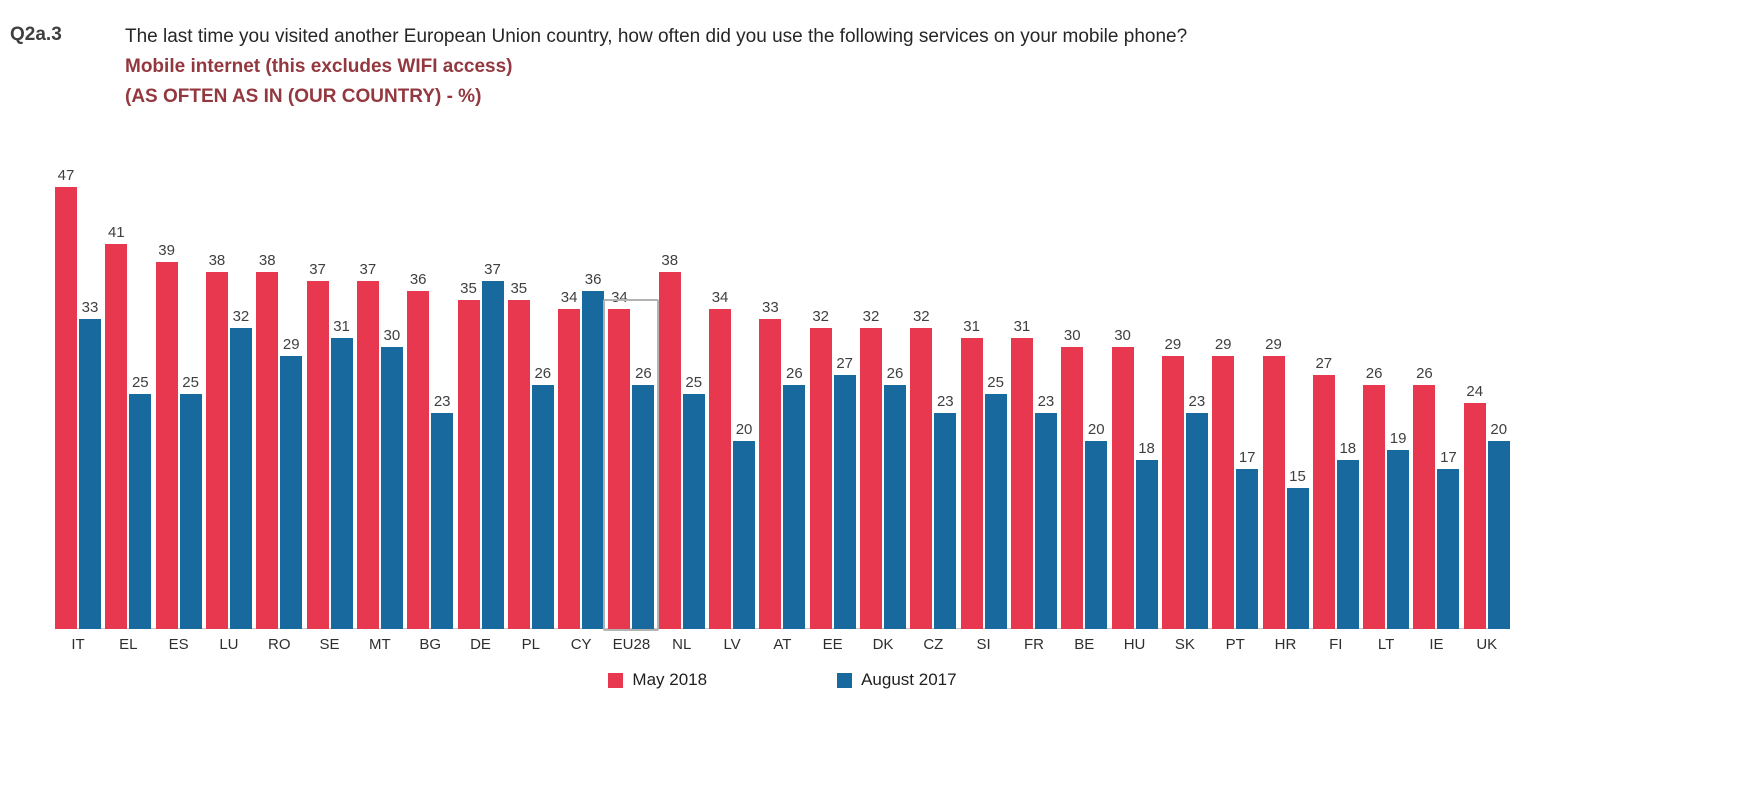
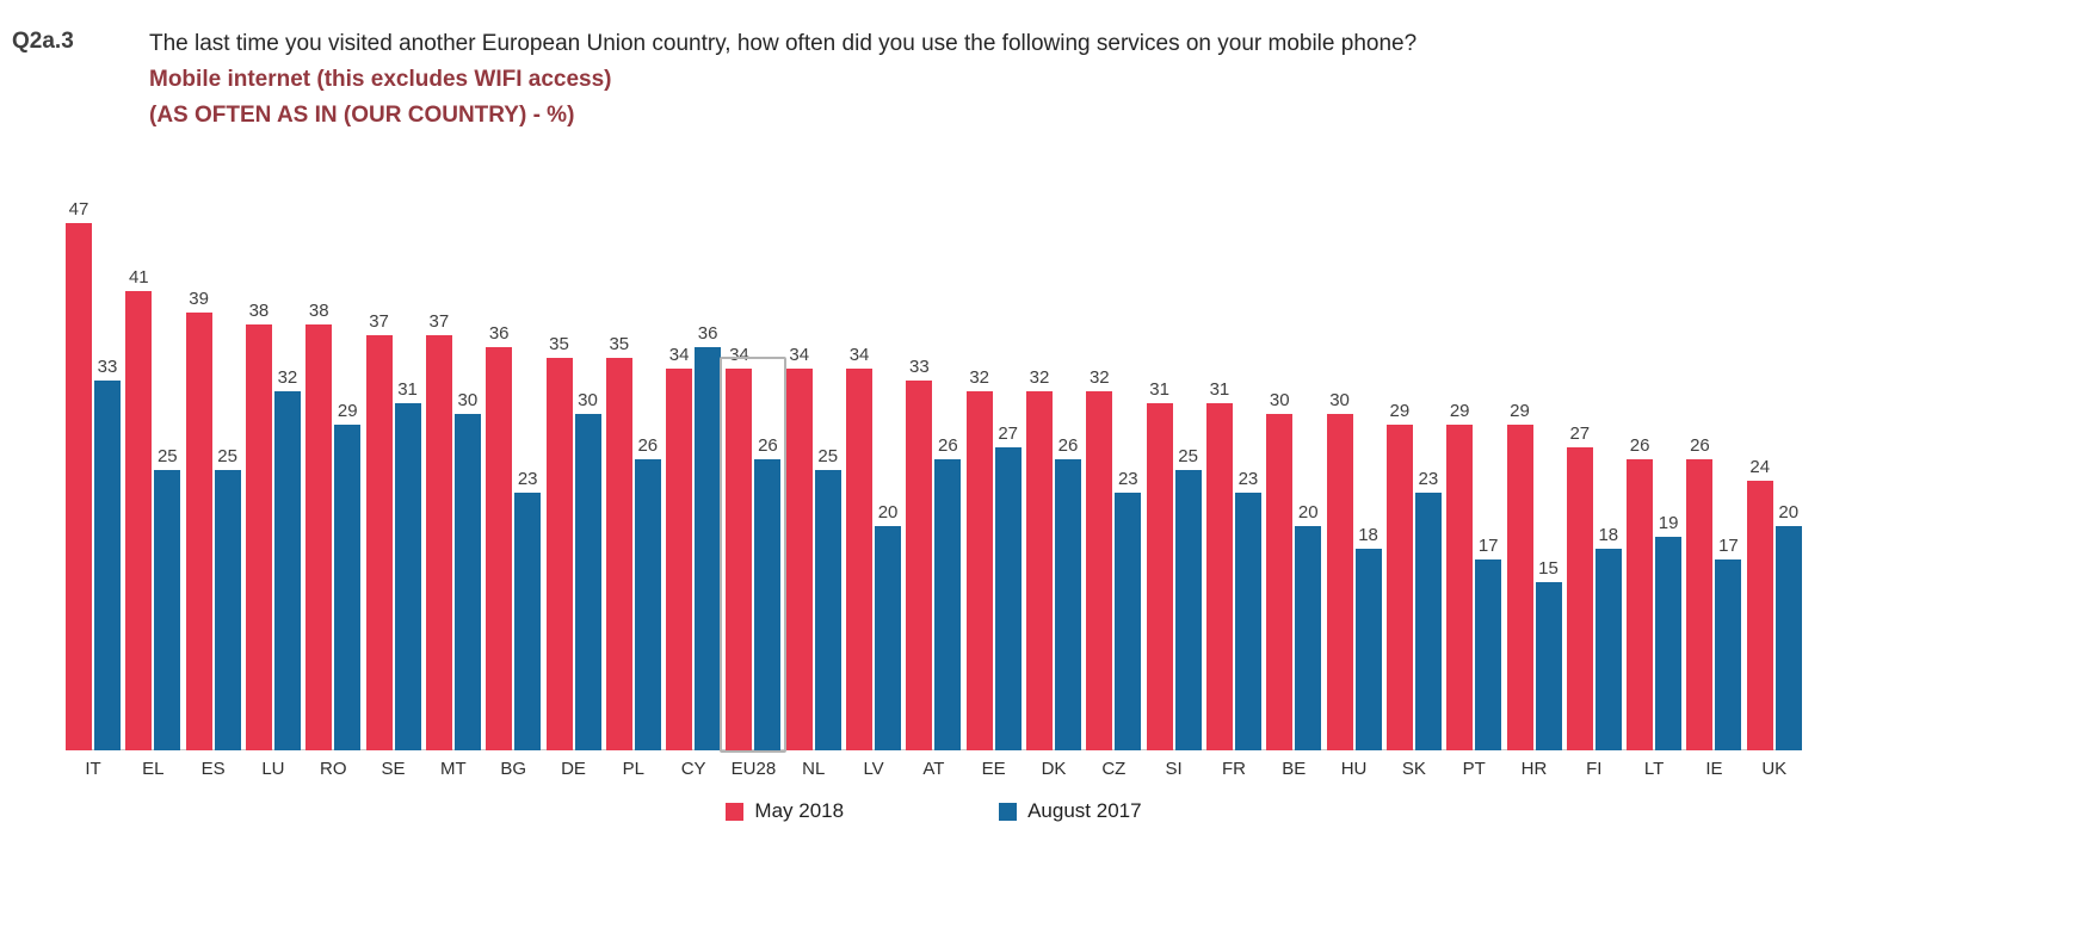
August 2017/DE: 37 -> 30
May 2018/NL: 38 -> 34
